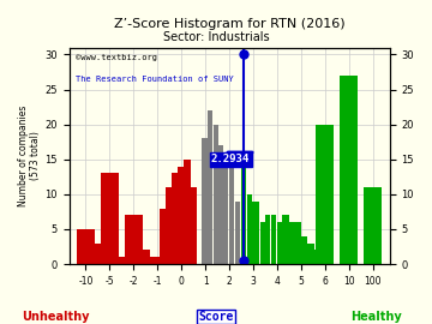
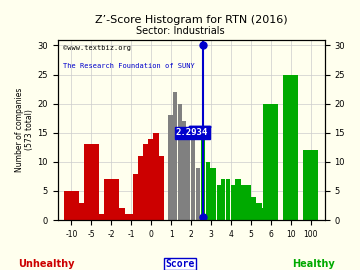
10: 27 -> 25
100: 11 -> 12
